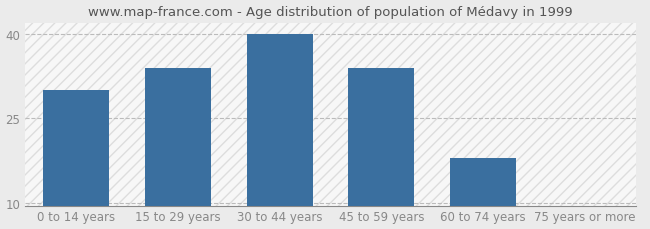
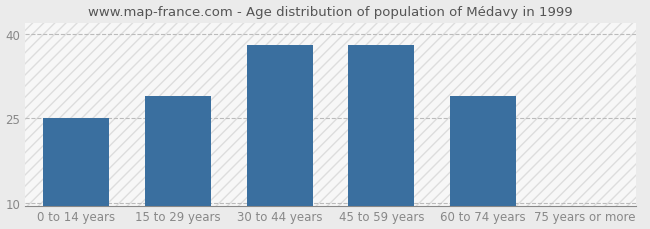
0 to 14 years: 30 -> 25
15 to 29 years: 34 -> 29
30 to 44 years: 40 -> 38
45 to 59 years: 34 -> 38
60 to 74 years: 18 -> 29
